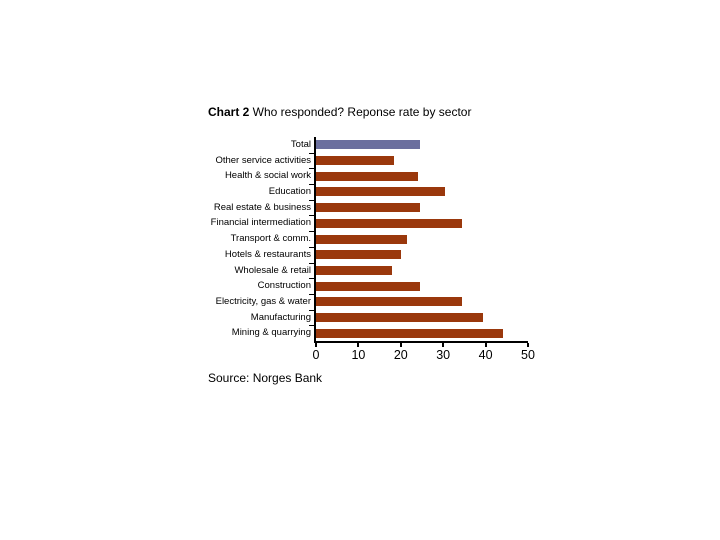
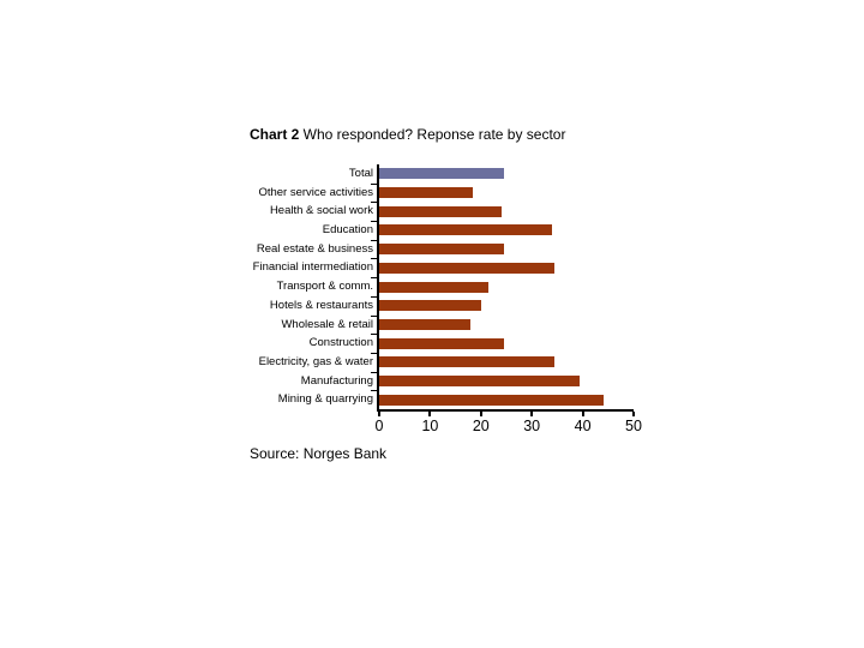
Education: 30 -> 34
